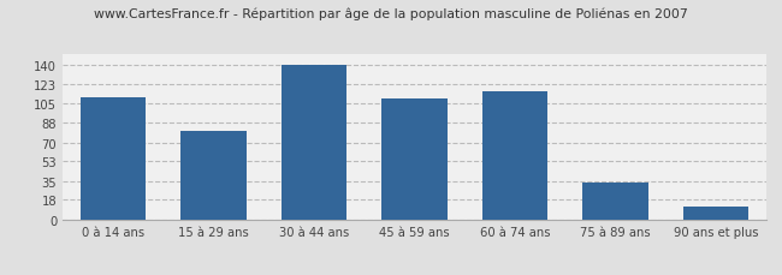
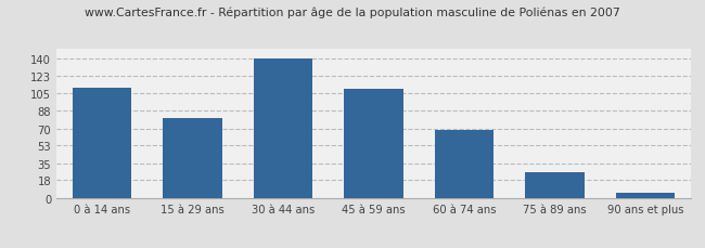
60 à 74 ans: 116 -> 68
75 à 89 ans: 34 -> 26
90 ans et plus: 12 -> 5
